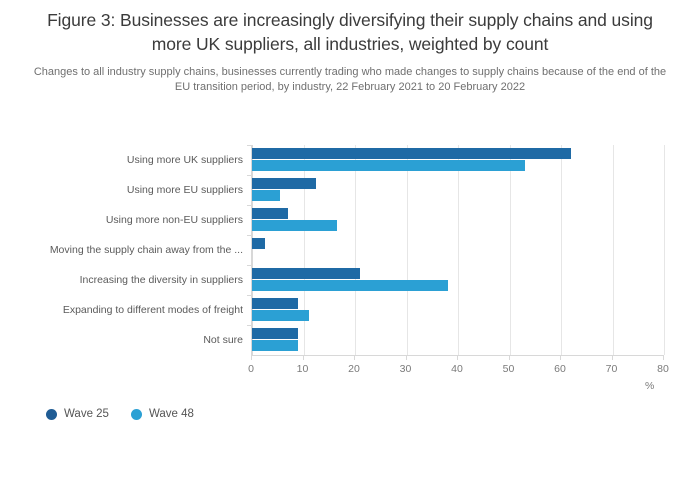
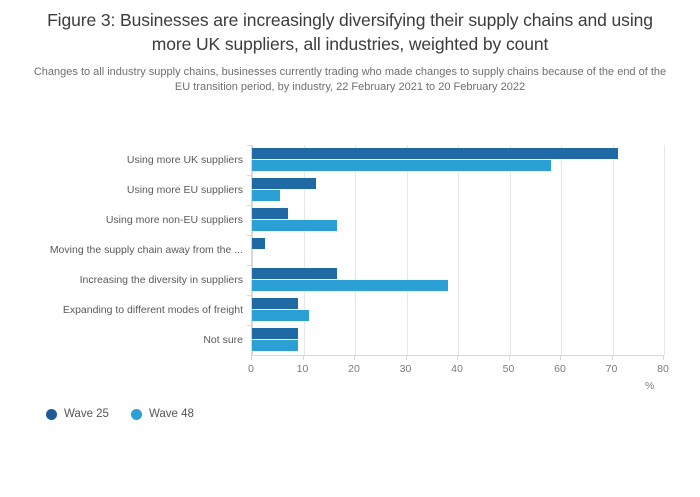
Wave 25/Using more UK suppliers: 62 -> 71
Wave 48/Using more UK suppliers: 53 -> 58
Wave 25/Increasing the diversity in suppliers: 21 -> 16
